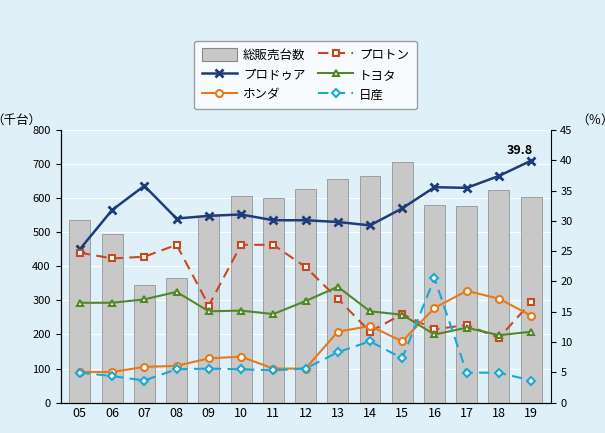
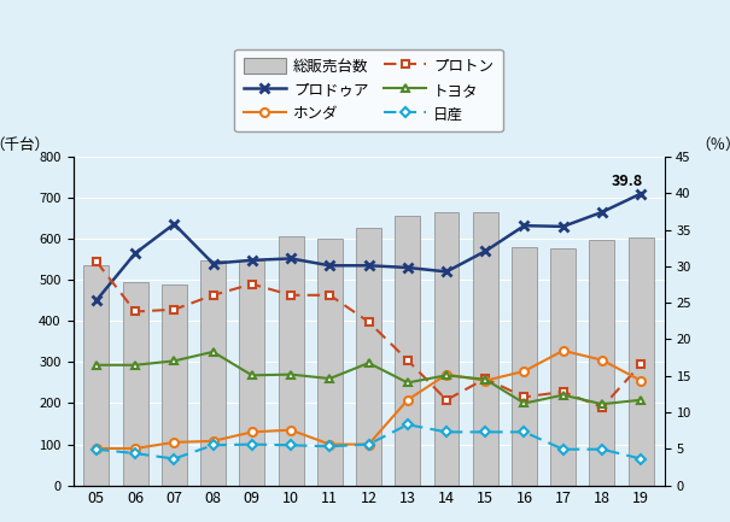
プロトン/05: 440 -> 545
総販売台数/07: 345 -> 490
総販売台数/08: 365 -> 548
プロトン/09: 285 -> 490
トヨタ/13: 340 -> 250
ホンダ/14: 225 -> 270
日産/14: 180 -> 130
総販売台数/15: 705 -> 666
ホンダ/15: 180 -> 255
日産/16: 365 -> 130
総販売台数/18: 625 -> 598
